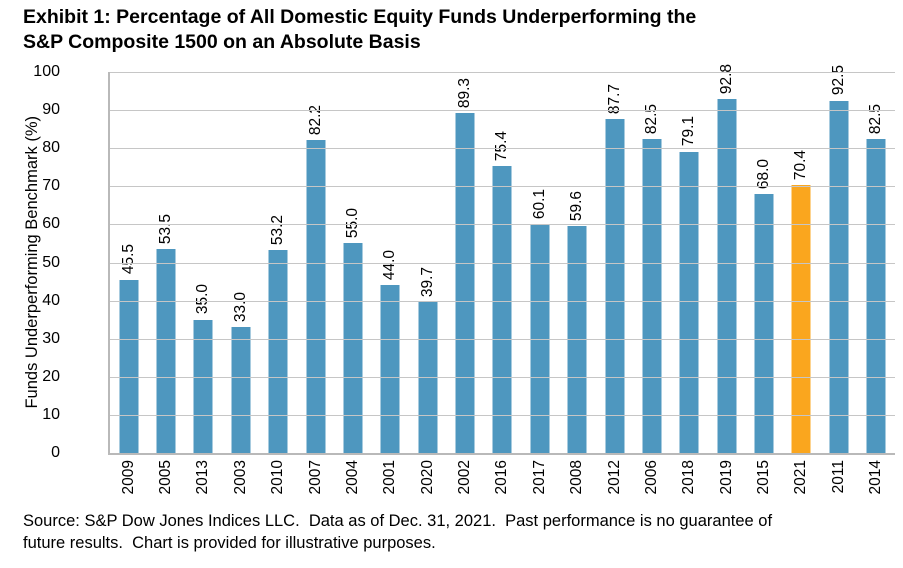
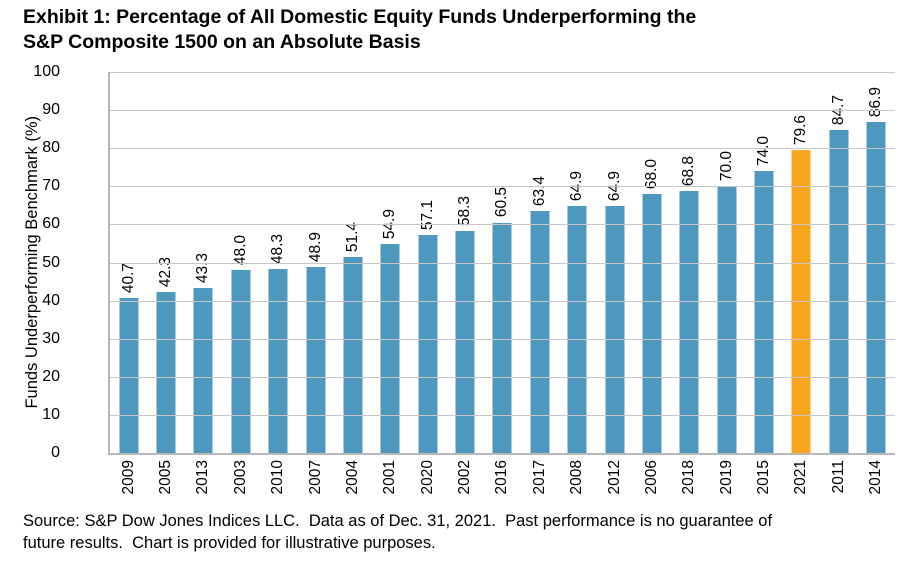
2009: 45.5 -> 40.7
2005: 53.5 -> 42.3
2013: 35.0 -> 43.3
2003: 33.0 -> 48.0
2010: 53.2 -> 48.3
2007: 82.2 -> 48.9
2004: 55.0 -> 51.4
2001: 44.0 -> 54.9
2020: 39.7 -> 57.1
2002: 89.3 -> 58.3
2016: 75.4 -> 60.5
2017: 60.1 -> 63.4
2008: 59.6 -> 64.9
2012: 87.7 -> 64.9
2006: 82.5 -> 68.0
2018: 79.1 -> 68.8
2019: 92.8 -> 70.0
2015: 68.0 -> 74.0
2021: 70.4 -> 79.6
2011: 92.5 -> 84.7
2014: 82.5 -> 86.9
